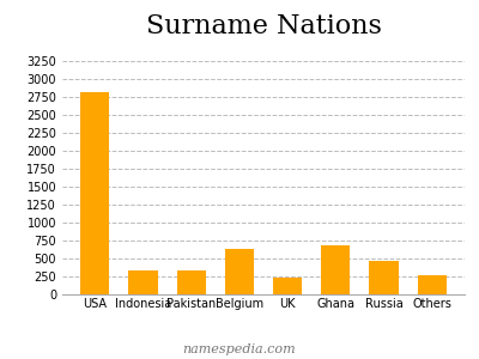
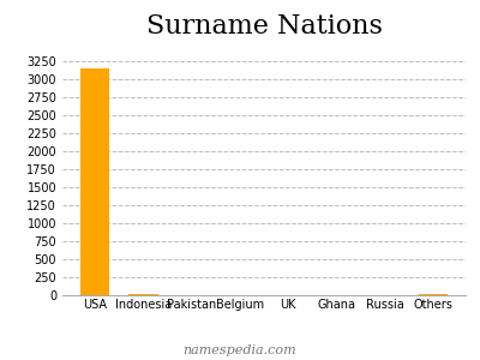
USA: 2820 -> 3150
Indonesia: 340 -> 20
Pakistan: 340 -> 10
Belgium: 640 -> 0
UK: 240 -> 0
Ghana: 680 -> 0
Russia: 460 -> 0
Others: 260 -> 20
